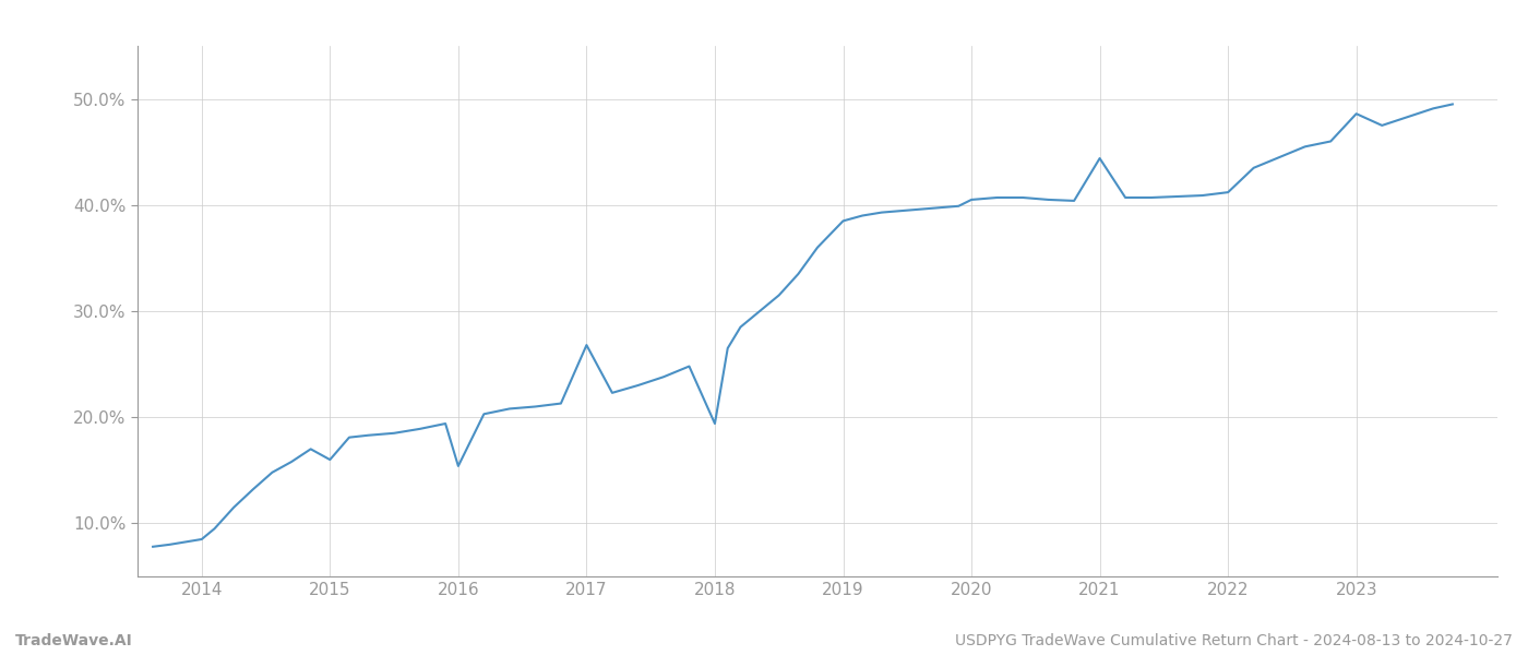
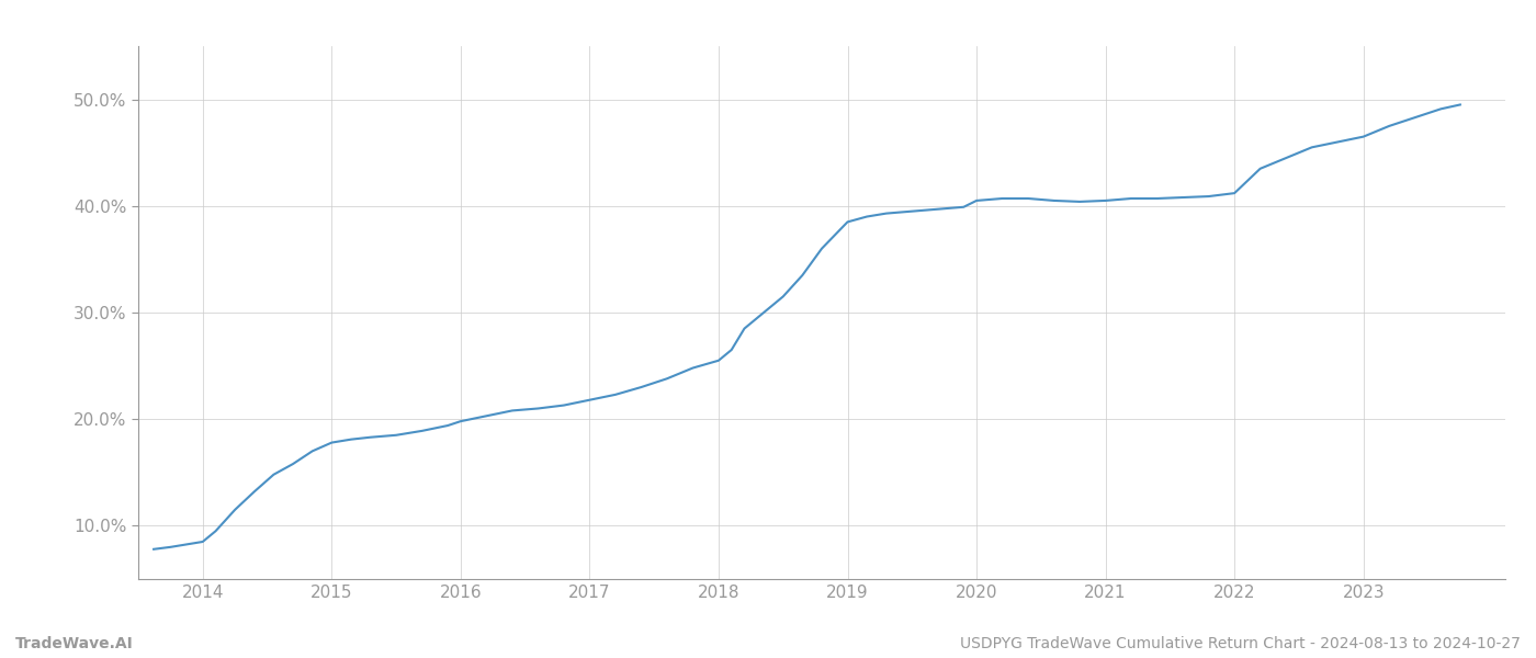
2015: 16.0% -> 17.8%
2016: 15.4% -> 19.8%
2017: 26.8% -> 21.8%
2018: 19.4% -> 25.5%
2021: 44.4% -> 40.5%
2023: 48.6% -> 46.5%
